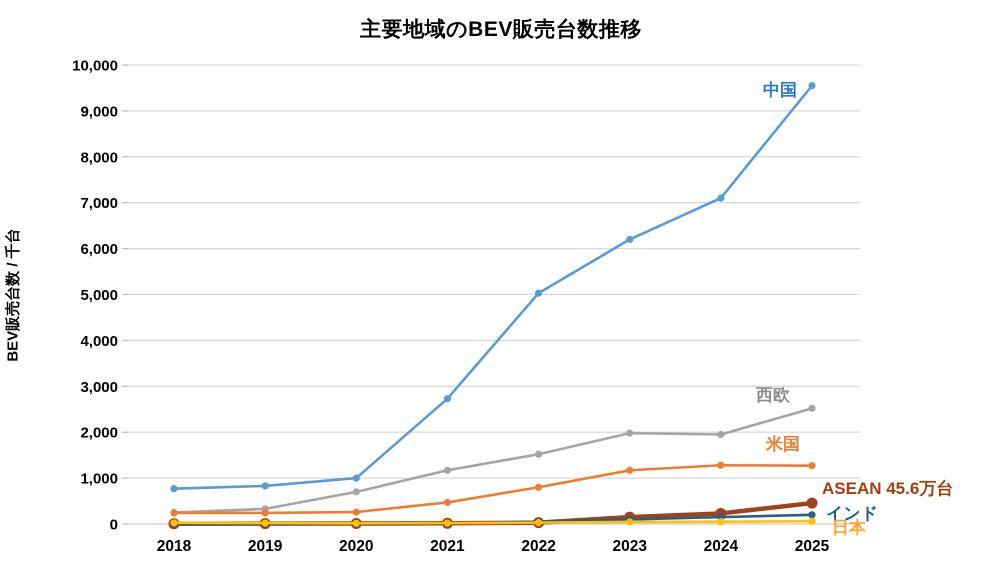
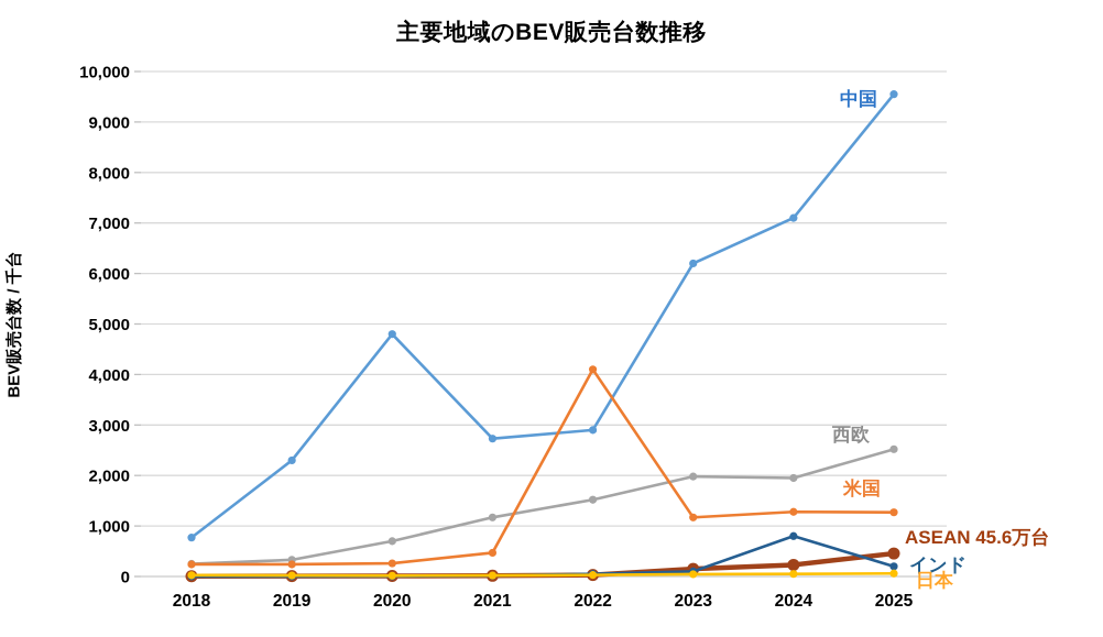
中国/2019: 800 -> 2300
中国/2020: 1000 -> 4800
中国/2022: 5000 -> 2900
米国/2022: 800 -> 4100
インド/2024: 200 -> 800
